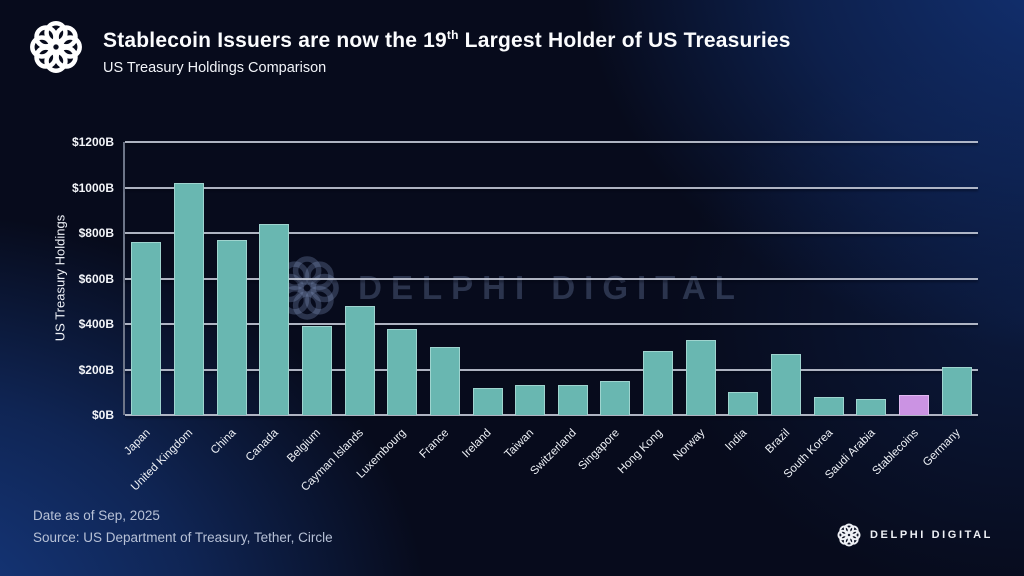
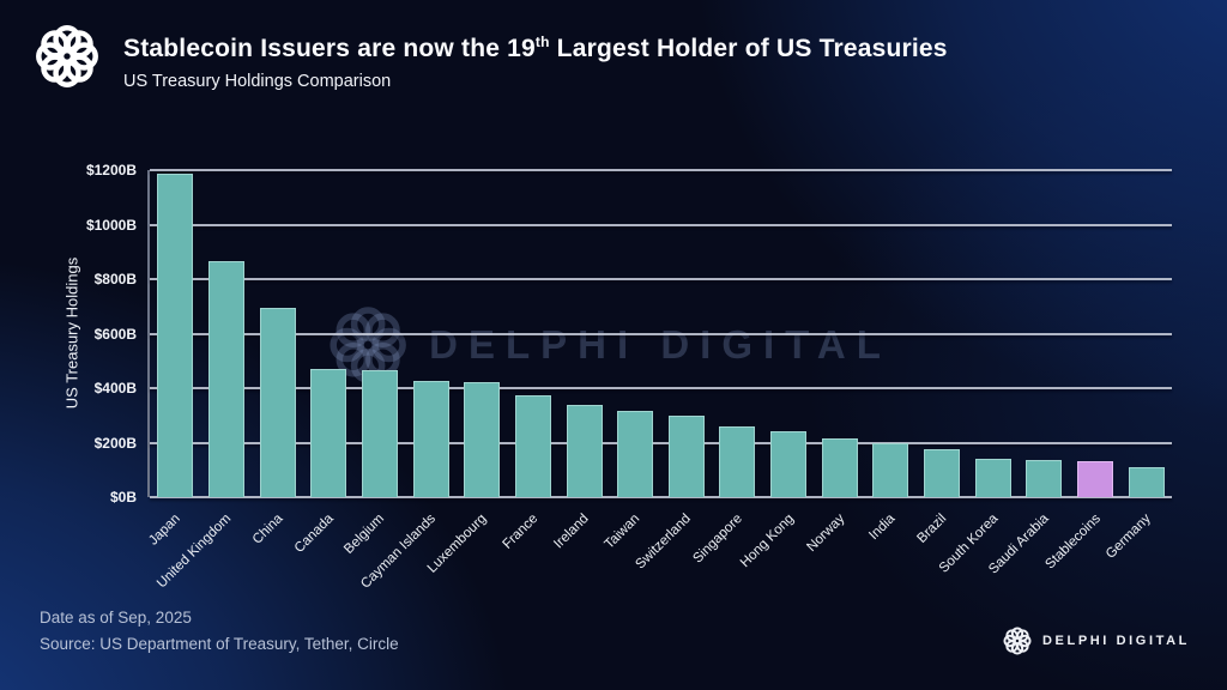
Japan: $760B -> $1180B
United Kingdom: $1020B -> $860B
China: $770B -> $700B
Canada: $840B -> $470B
Belgium: $390B -> $460B
Cayman Islands: $480B -> $420B
Luxembourg: $380B -> $420B
France: $300B -> $380B
Ireland: $120B -> $340B
Taiwan: $130B -> $320B
Switzerland: $130B -> $300B
Singapore: $150B -> $260B
Hong Kong: $280B -> $240B
Norway: $330B -> $220B
India: $100B -> $200B
Brazil: $270B -> $180B
South Korea: $80B -> $140B
Saudi Arabia: $70B -> $140B
Stablecoins: $90B -> $130B
Germany: $210B -> $110B
